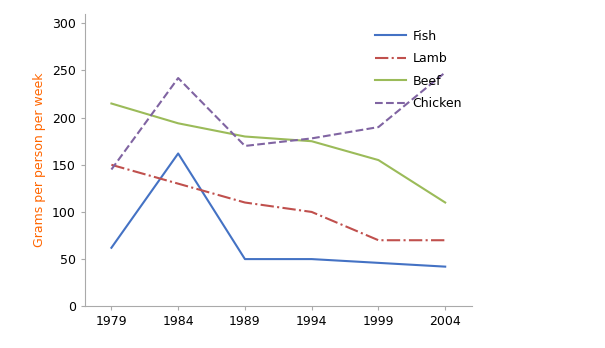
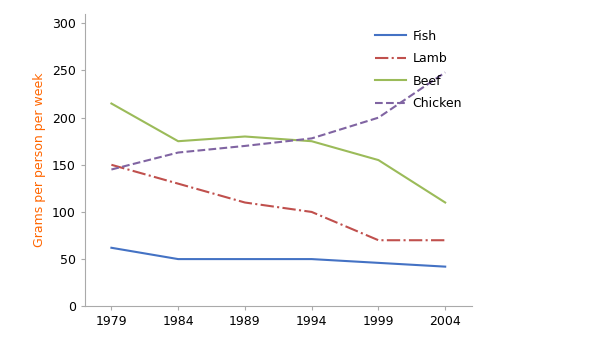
Fish/1984: 162 -> 50
Beef/1984: 194 -> 175
Chicken/1984: 242 -> 163
Chicken/1999: 190 -> 200
